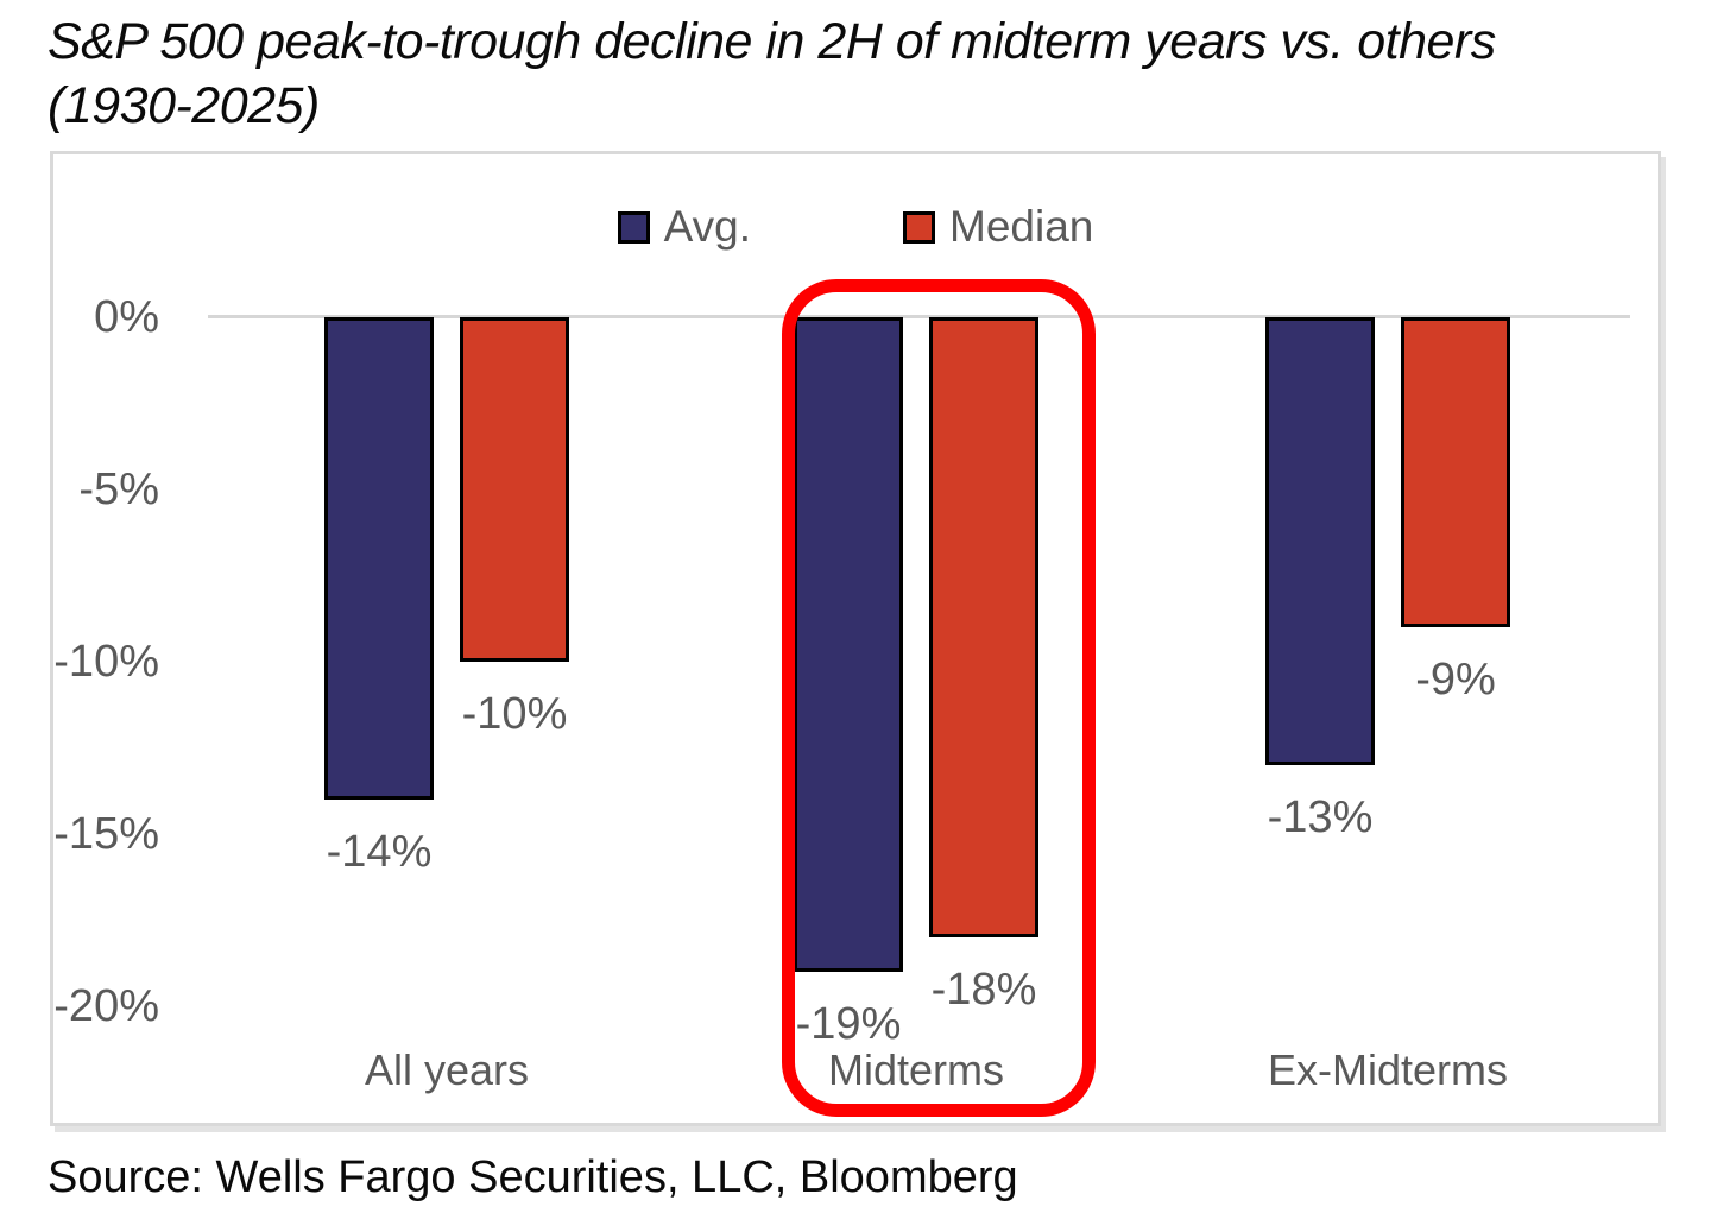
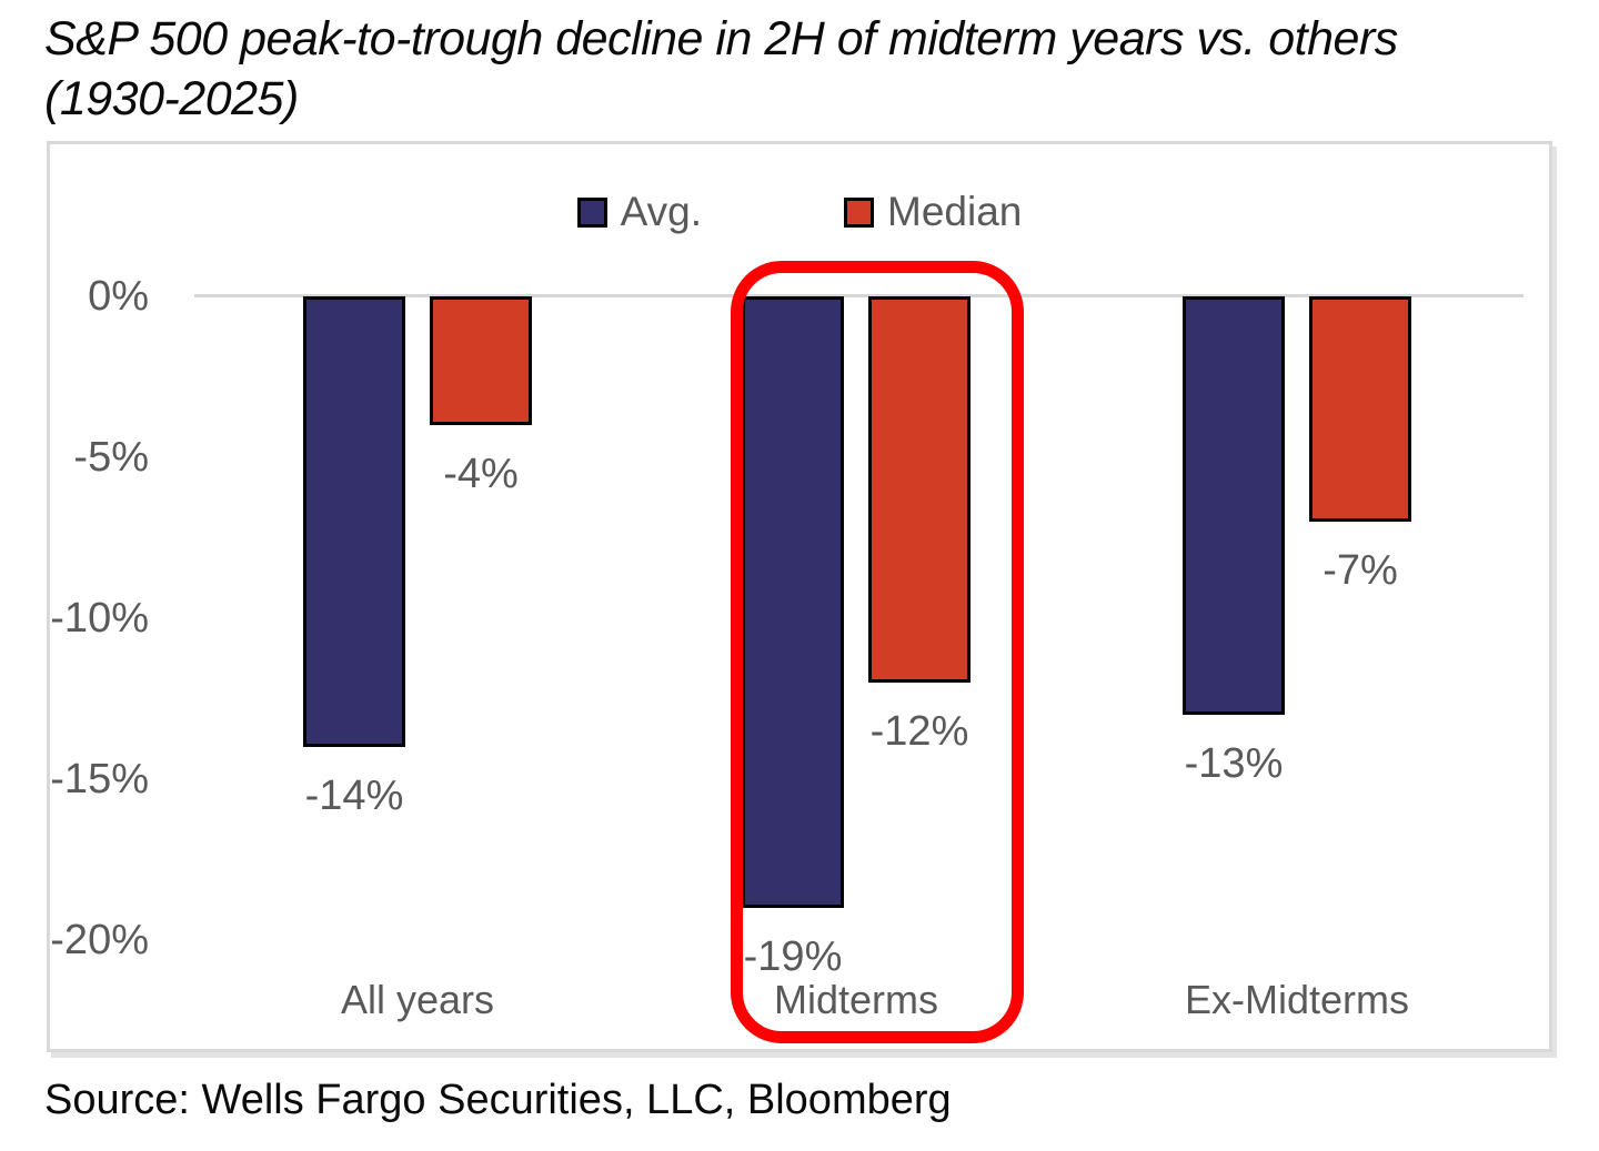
Median/All years: -10% -> -4%
Median/Midterms: -18% -> -12%
Median/Ex-Midterms: -9% -> -7%
